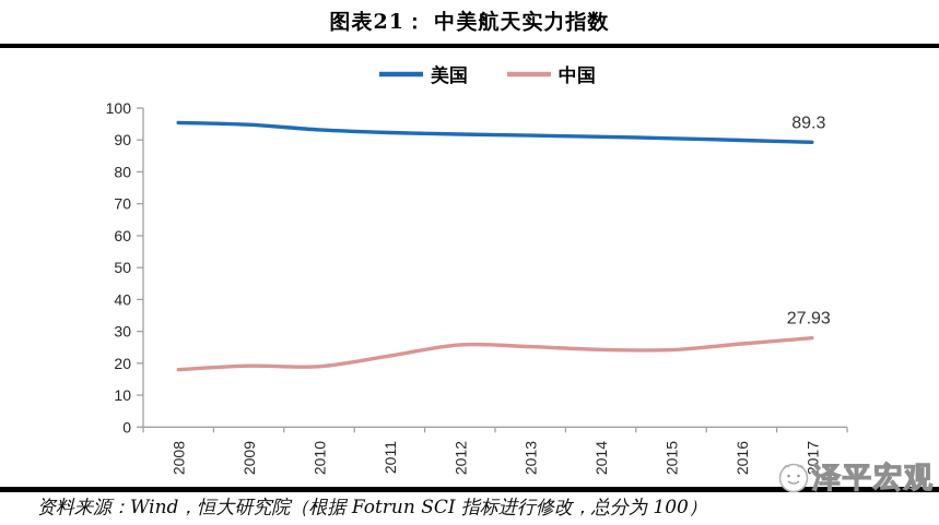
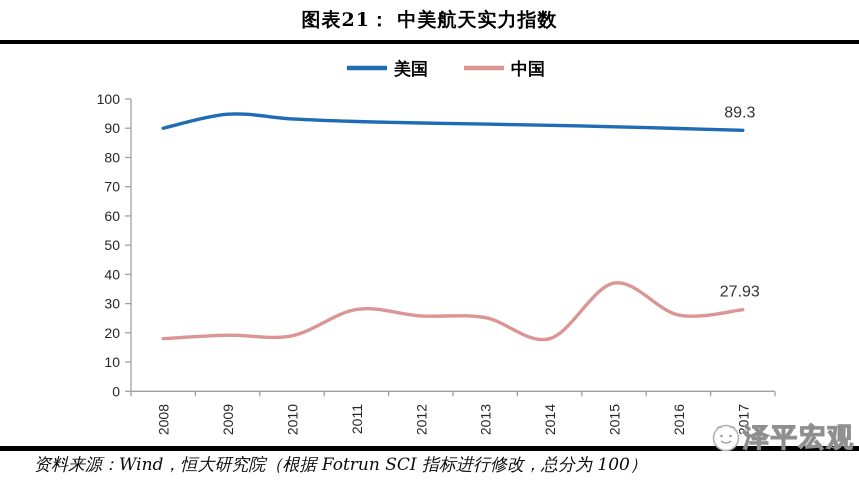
美国/2008: 95 -> 90
中国/2011: 22 -> 28
中国/2014: 24 -> 18
中国/2015: 24 -> 37
